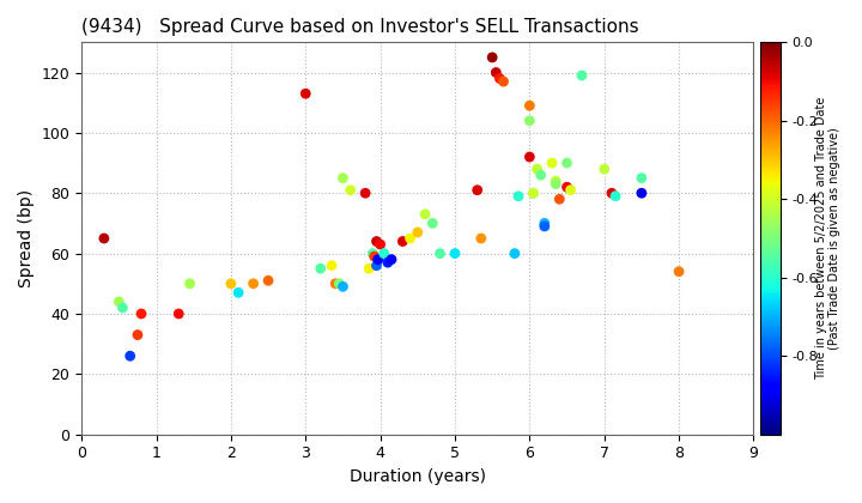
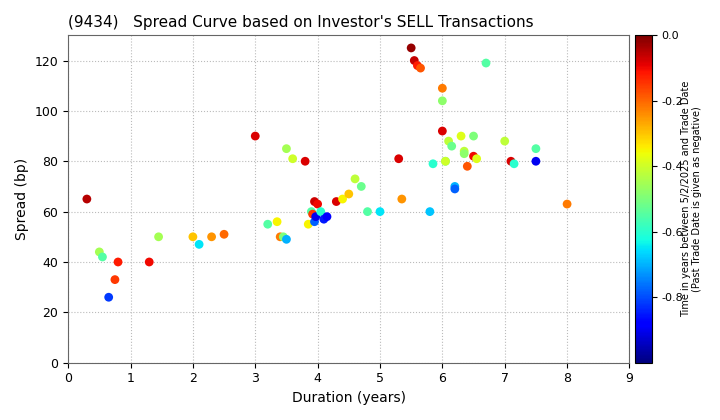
3: 113 -> 90
8: 54 -> 63
